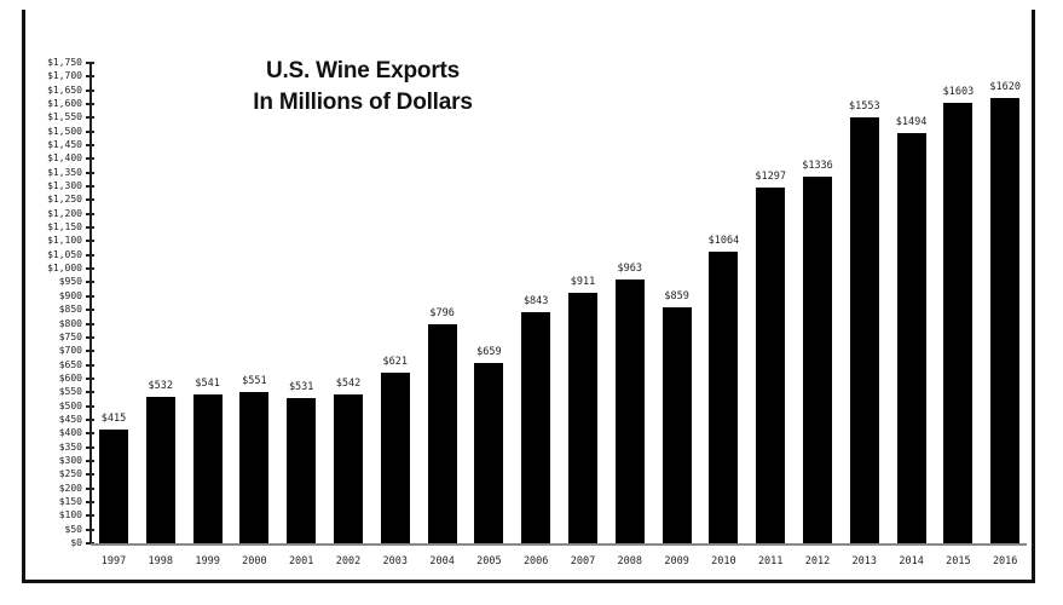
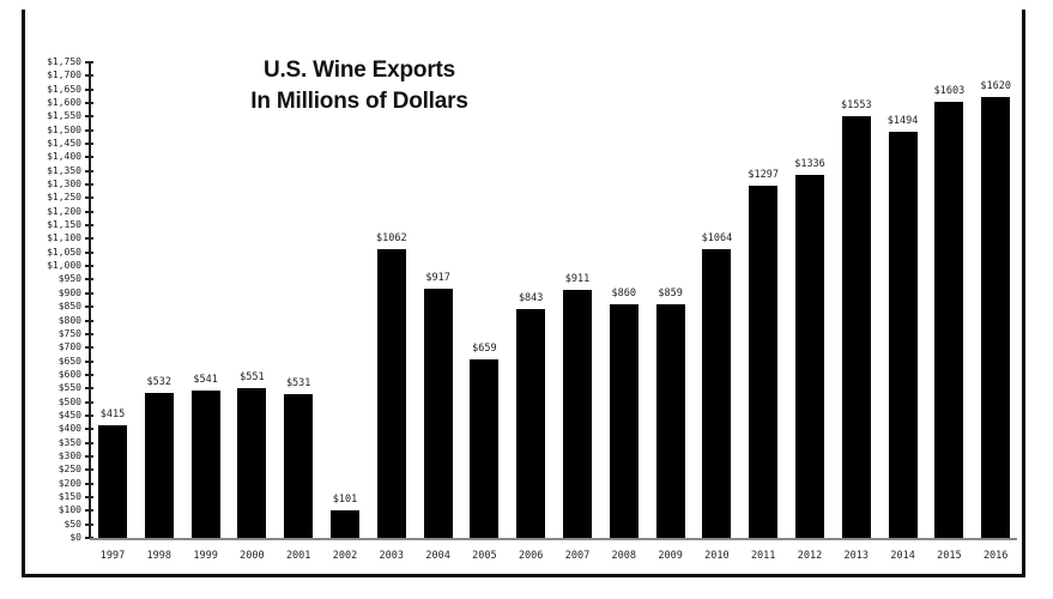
2002: $542 -> $101
2003: $621 -> $1062
2004: $796 -> $917
2008: $963 -> $860
